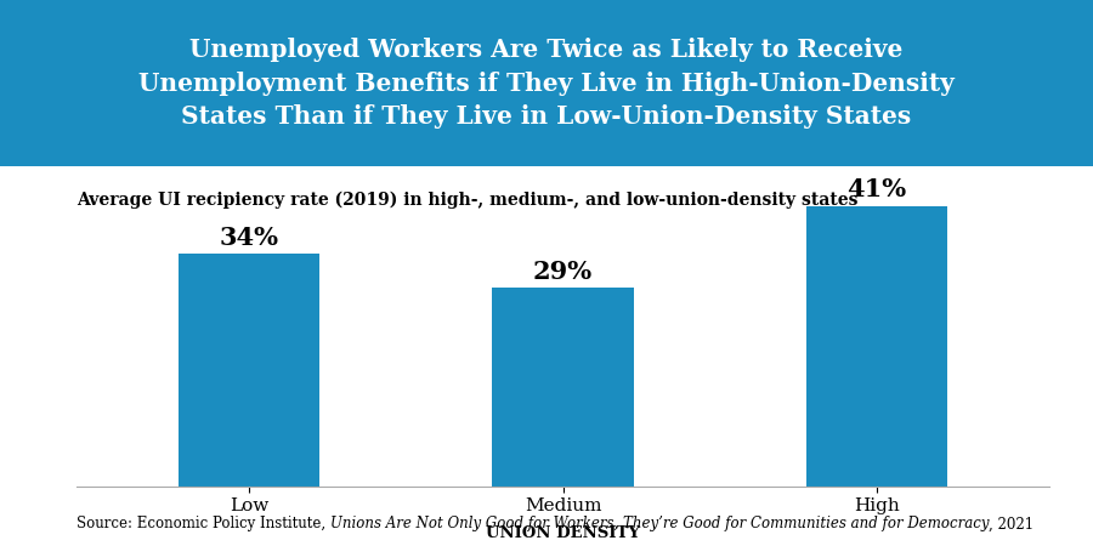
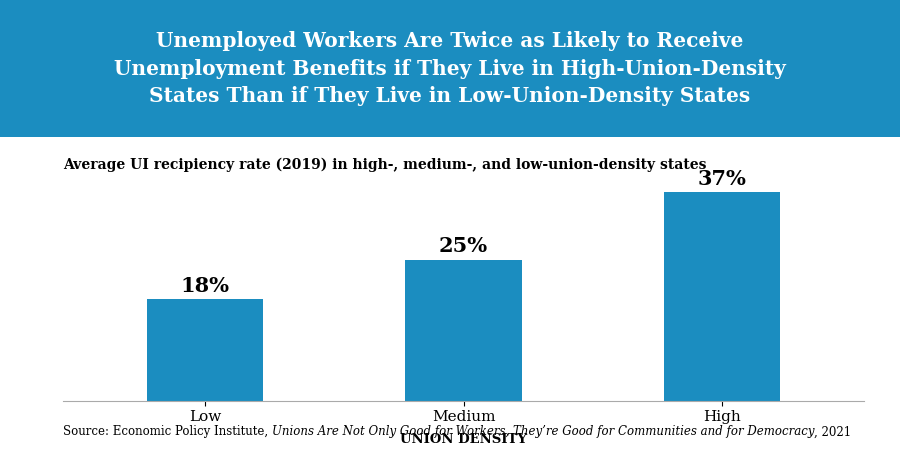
Low: 34% -> 18%
Medium: 29% -> 25%
High: 41% -> 37%
